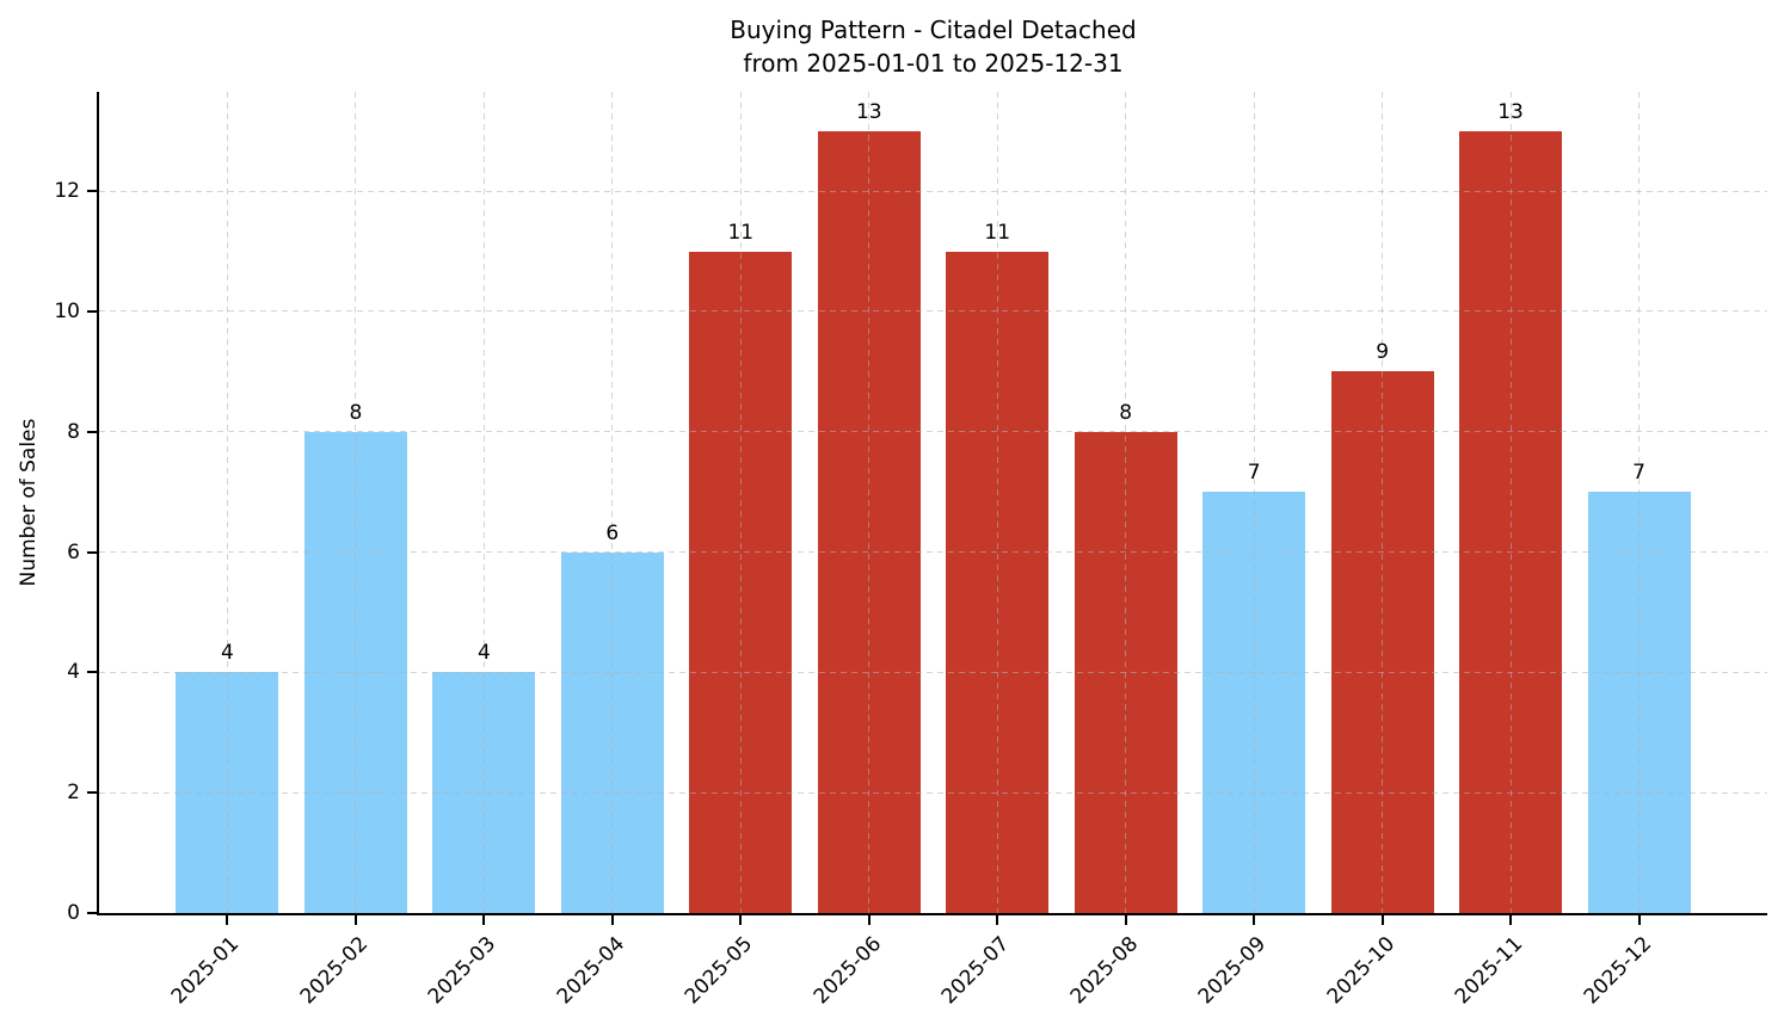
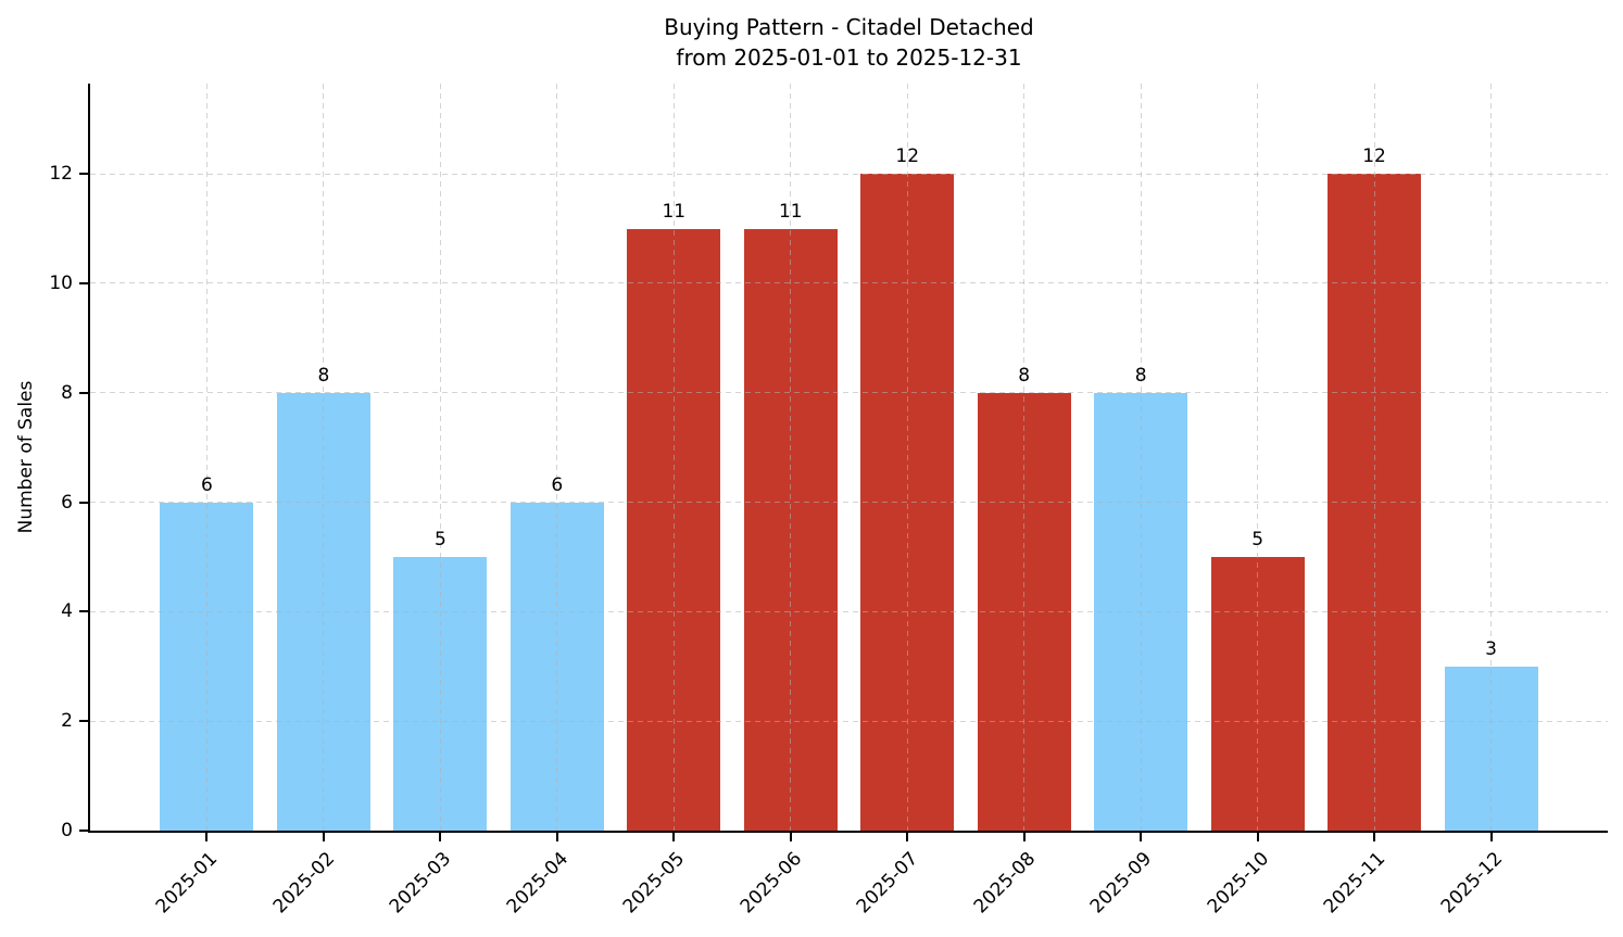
2025-01: 4 -> 6
2025-03: 4 -> 5
2025-06: 13 -> 11
2025-07: 11 -> 12
2025-09: 7 -> 8
2025-10: 9 -> 5
2025-11: 13 -> 12
2025-12: 7 -> 3
